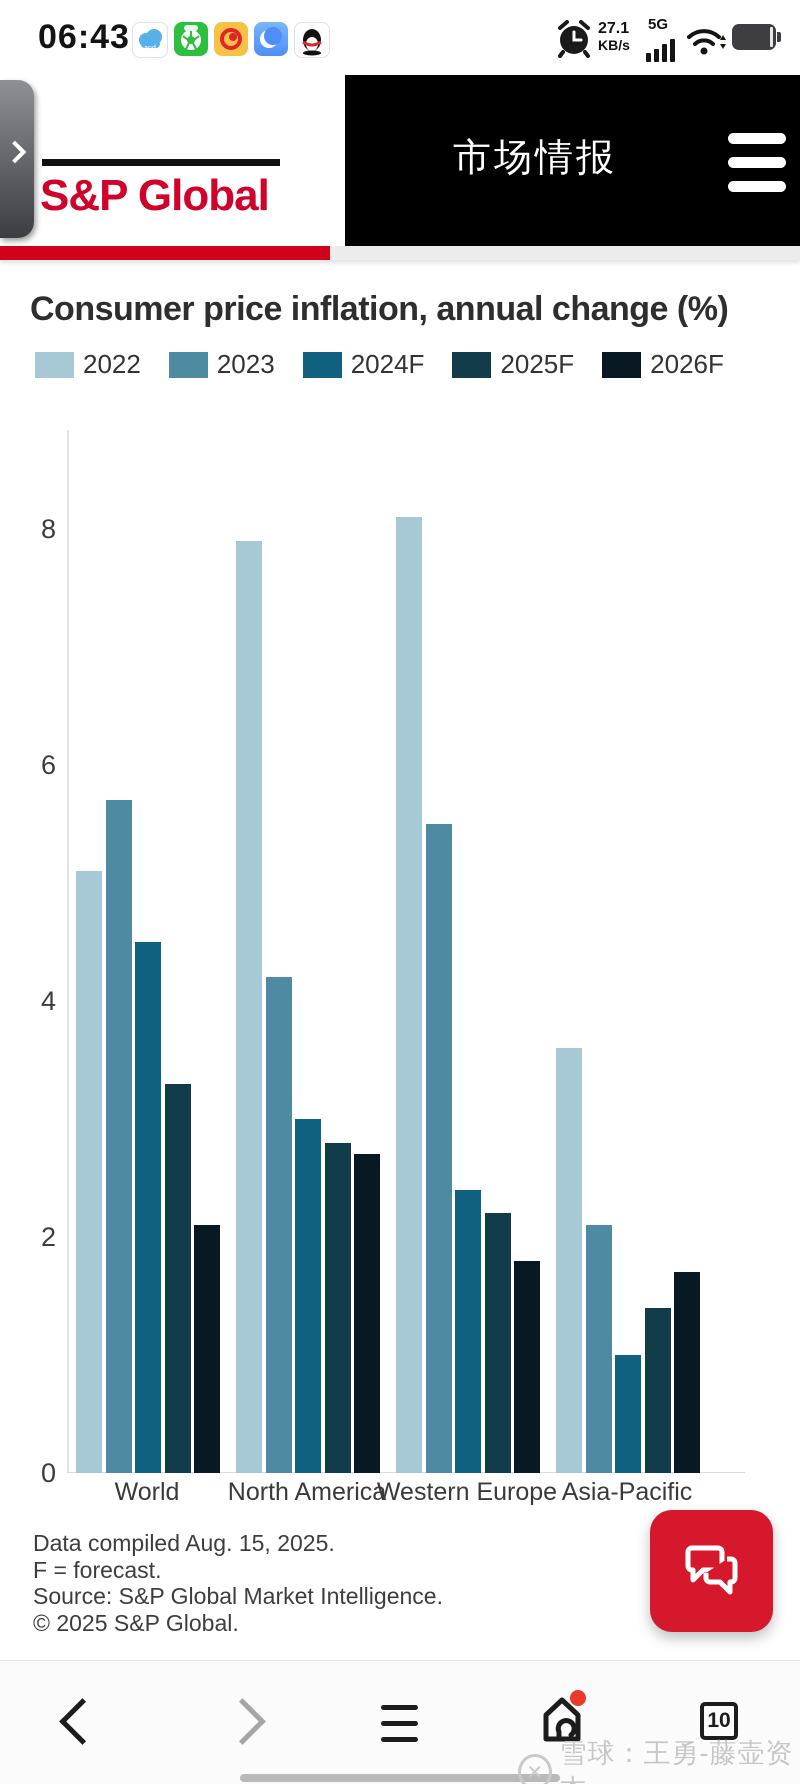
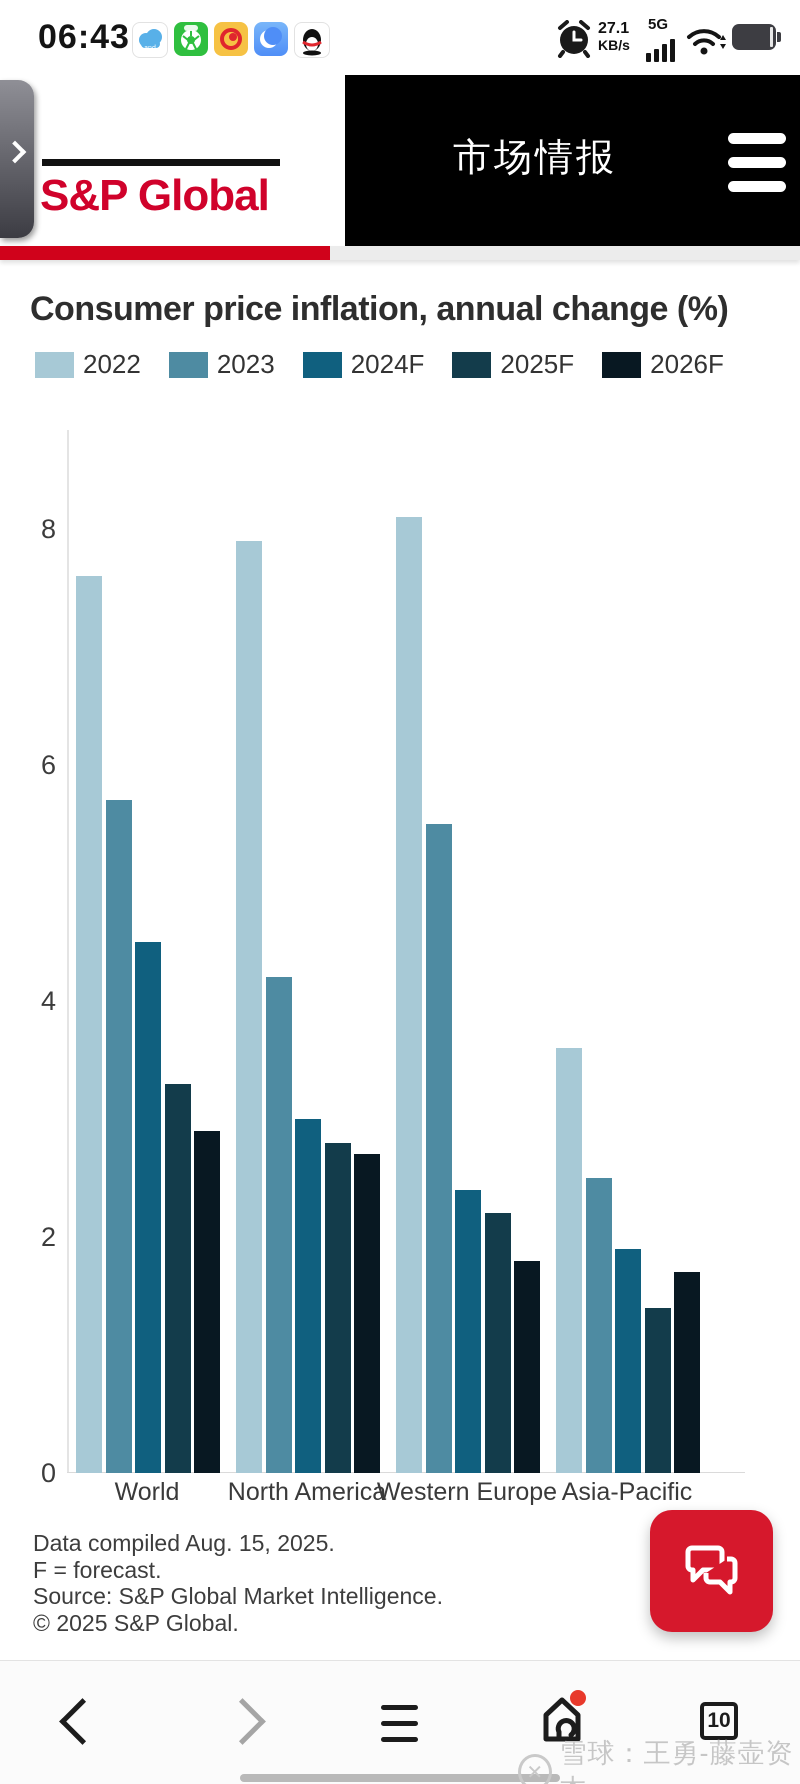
2022/World: 5.1 -> 7.6
2026F/World: 2.1 -> 2.9
2023/Asia-Pacific: 2.1 -> 2.5
2024F/Asia-Pacific: 1.0 -> 1.9
